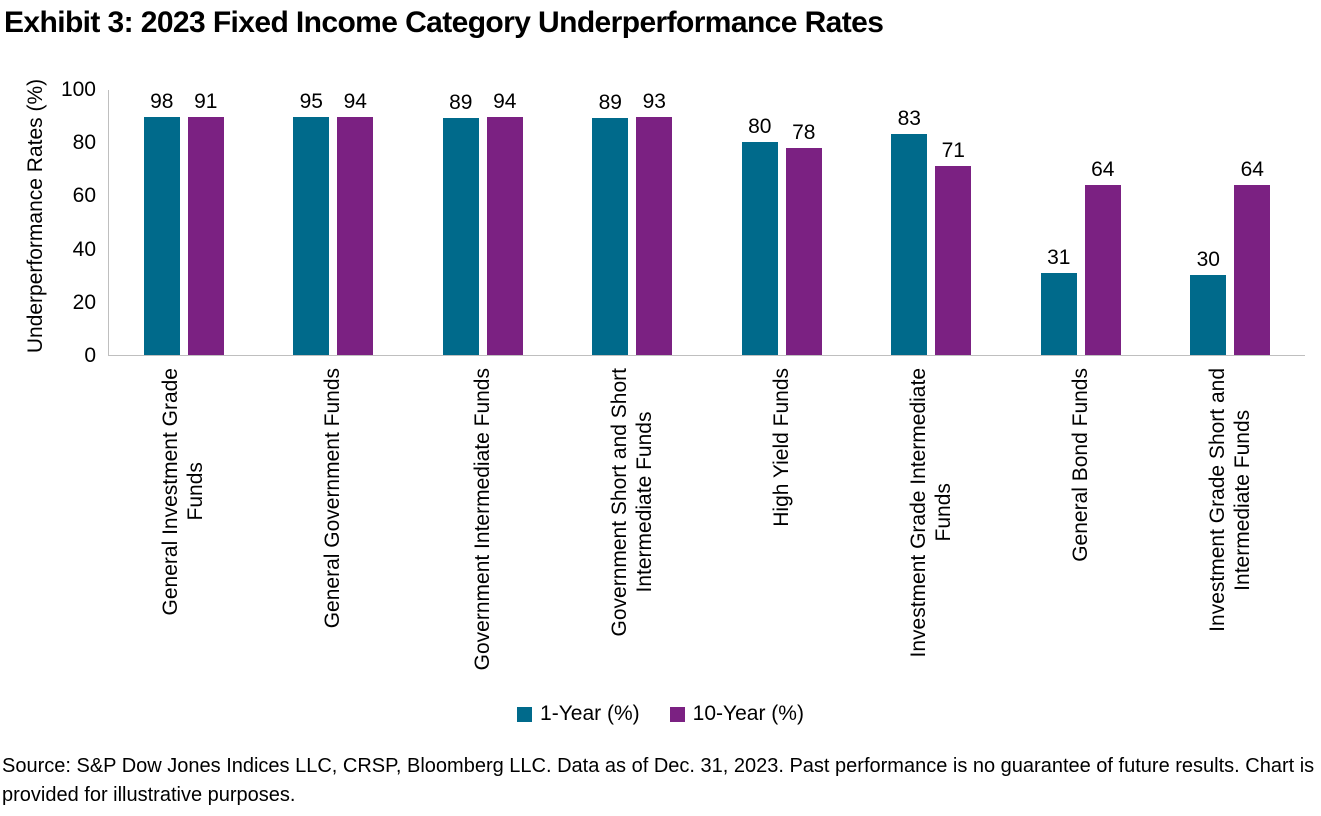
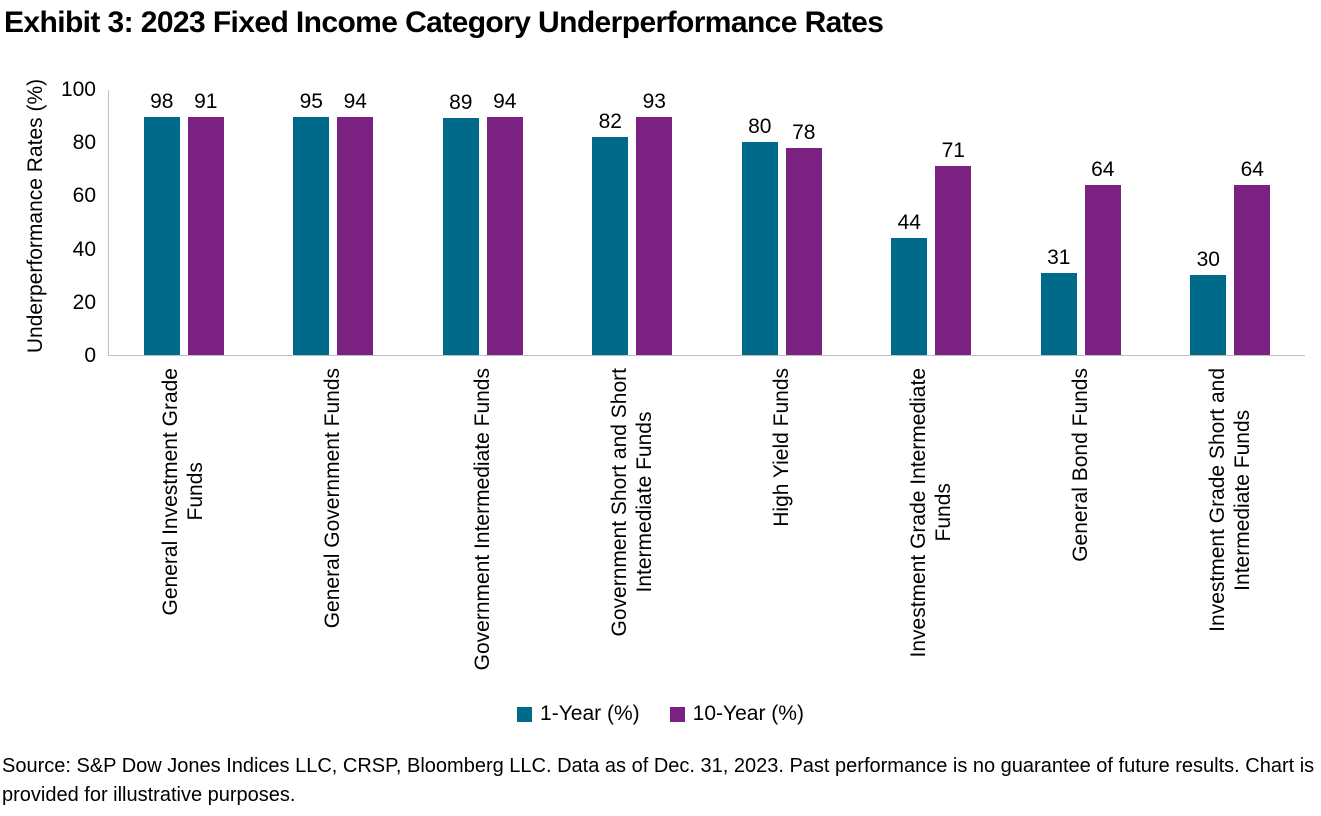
1-Year (%)/Government Short and Short Intermediate Funds: 89 -> 82
1-Year (%)/Investment Grade Intermediate Funds: 83 -> 44
